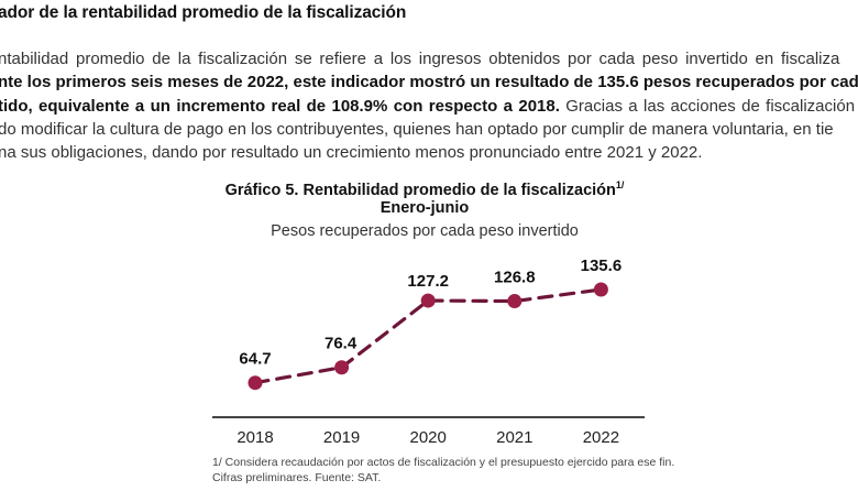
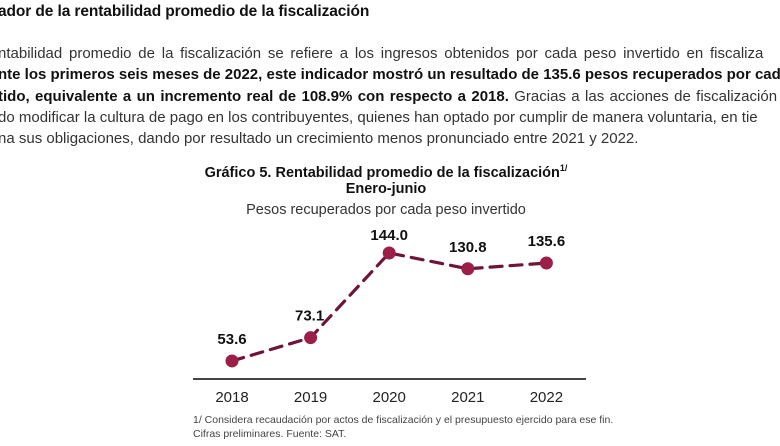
2018: 64.7 -> 53.6
2019: 76.4 -> 73.1
2020: 127.2 -> 144.0
2021: 126.8 -> 130.8
